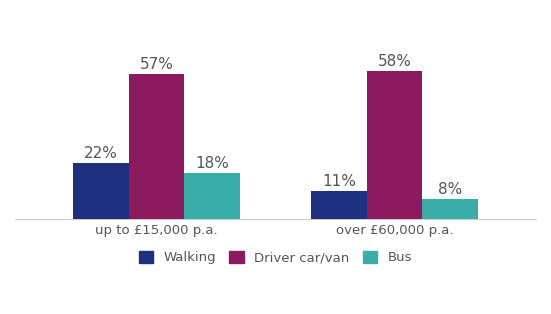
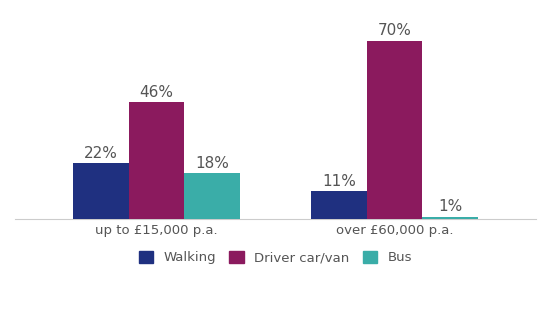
Driver car/van/up to £15,000 p.a.: 57% -> 46%
Driver car/van/over £60,000 p.a.: 58% -> 70%
Bus/over £60,000 p.a.: 8% -> 1%
